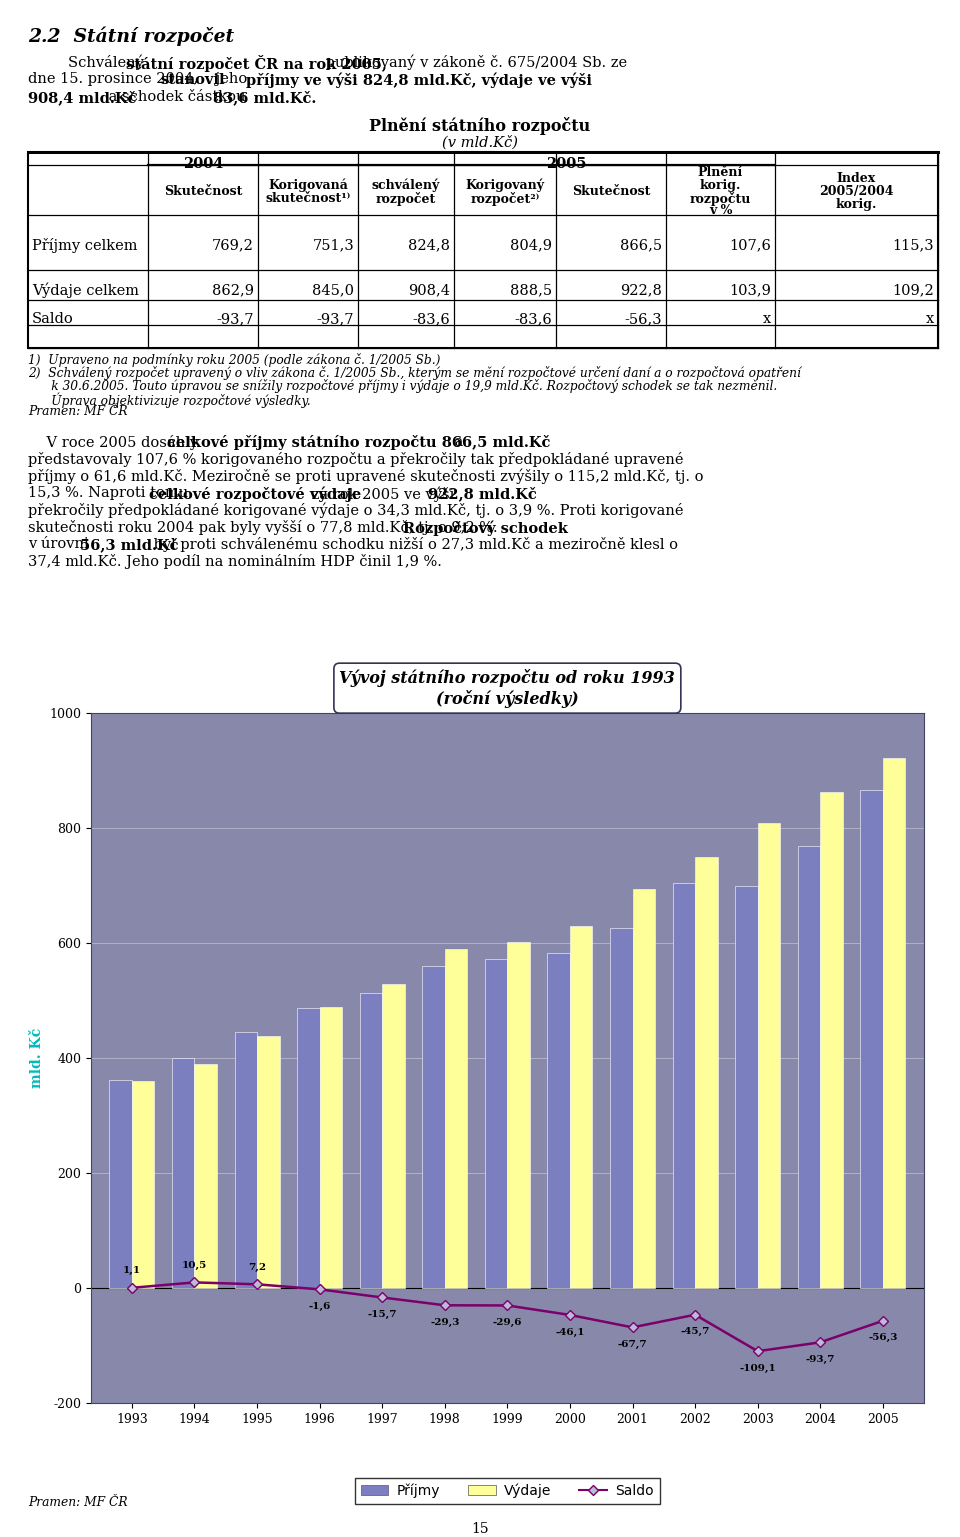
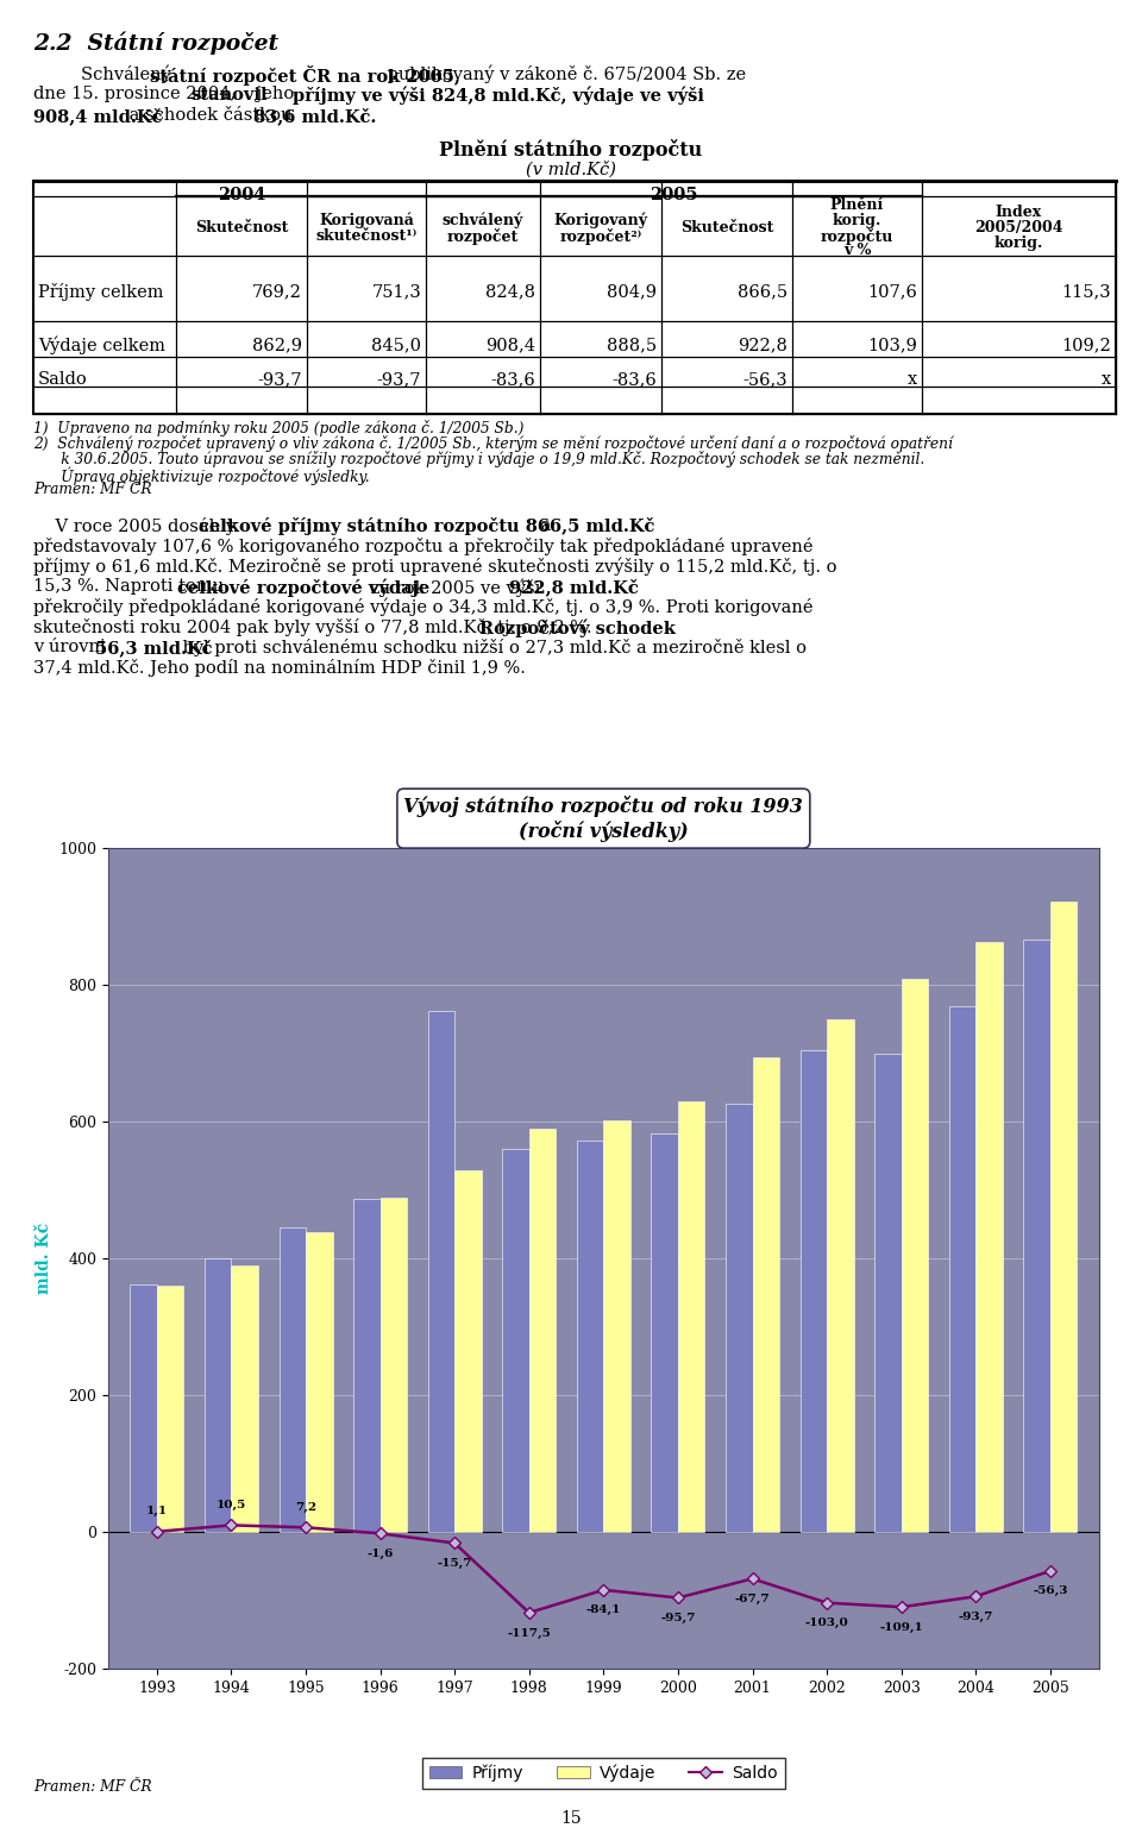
Příjmy/1997: 514 -> 762
Saldo/1998: -29,3 -> -117,5
Saldo/1999: -29,6 -> -84,1
Saldo/2000: -46,1 -> -95,7
Saldo/2002: -45,7 -> -103,0
